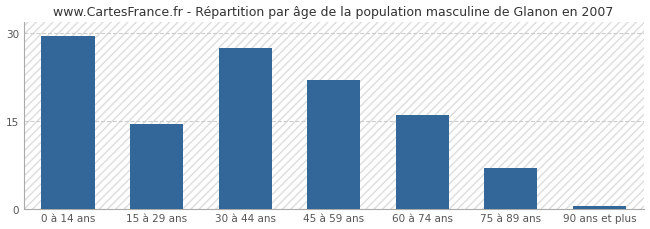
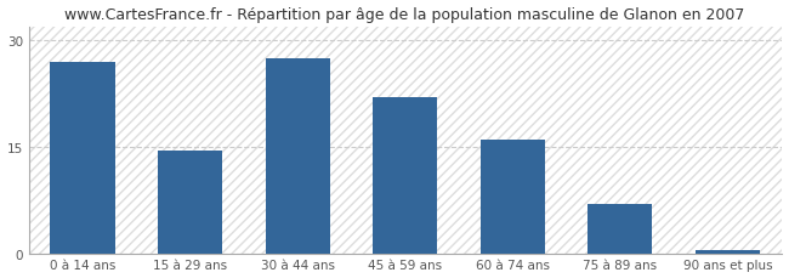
0 à 14 ans: 29.5 -> 27.0
